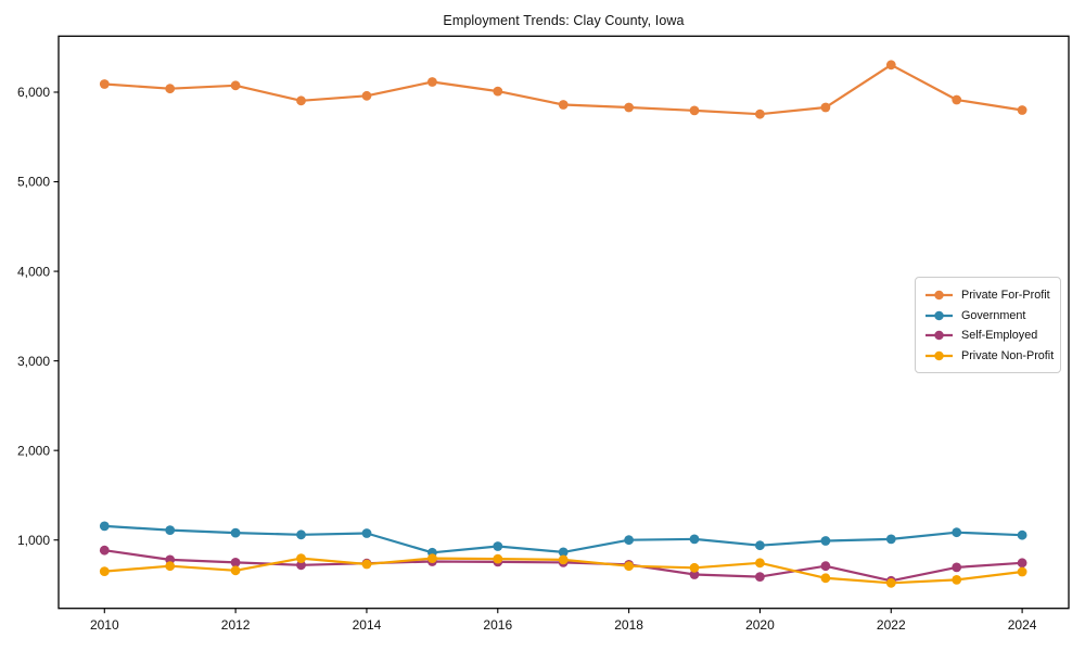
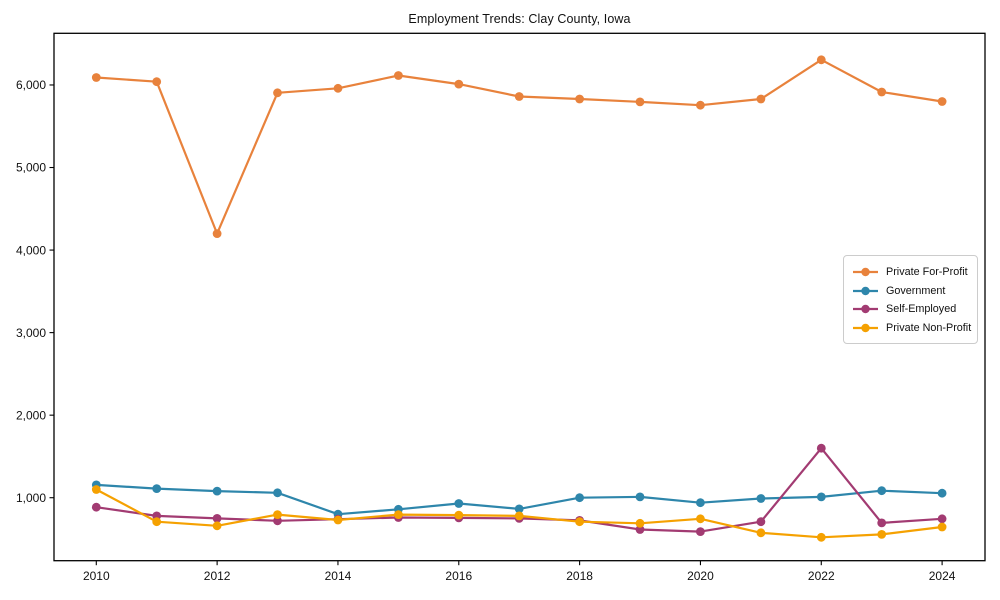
Private Non-Profit/2010: 600 -> 1100
Private For-Profit/2012: 6100 -> 4200
Government/2014: 1100 -> 800
Self-Employed/2022: 500 -> 1600
